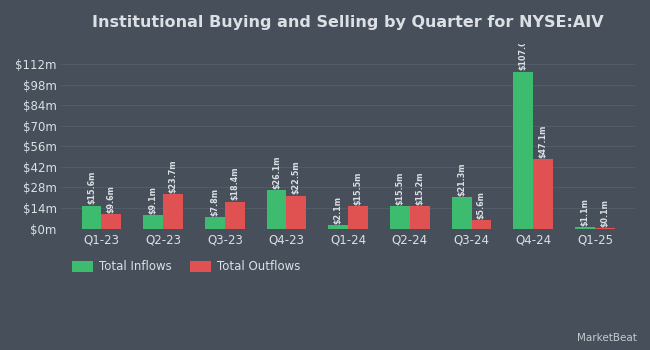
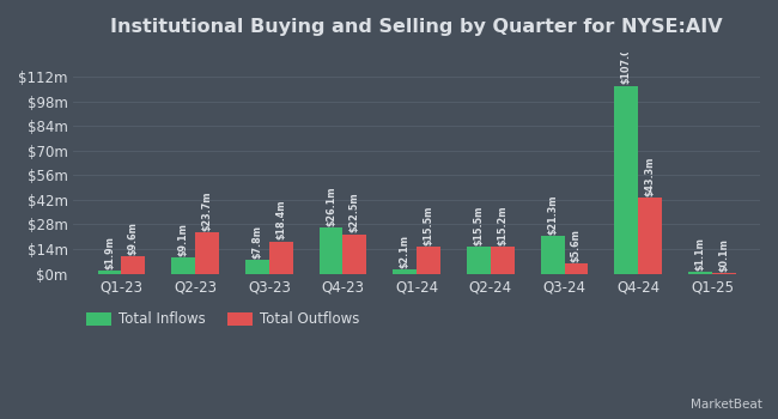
Total Inflows/Q1-23: $15.6m -> $1.9m
Total Outflows/Q4-24: $47.1m -> $43.3m
